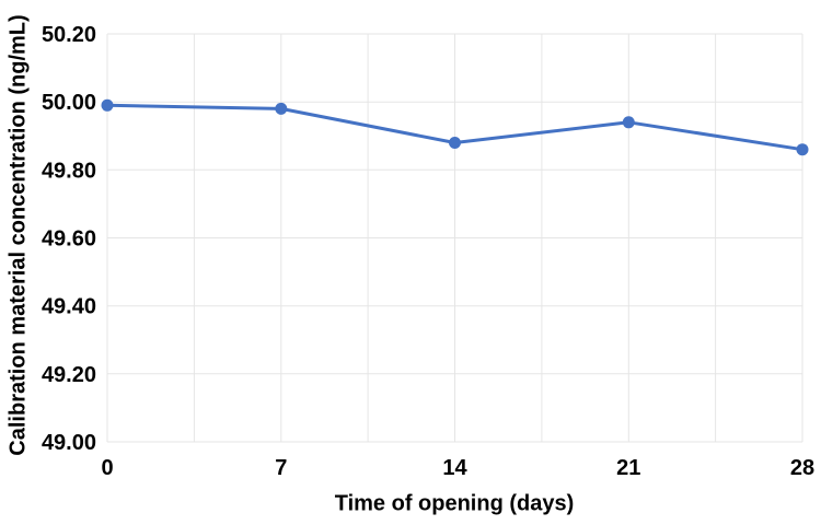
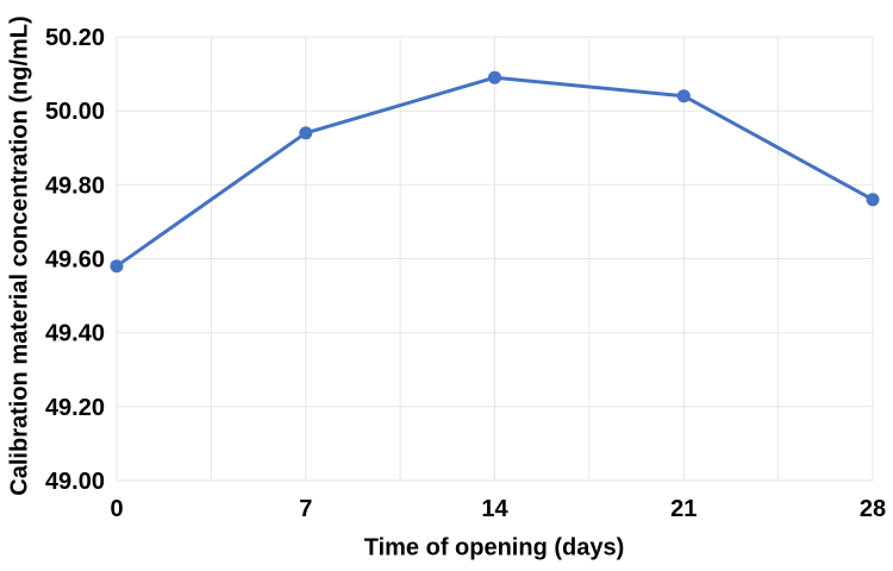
0: 49.99 -> 49.58
7: 49.98 -> 49.94
14: 49.88 -> 50.09
21: 49.94 -> 50.04
28: 49.86 -> 49.76
